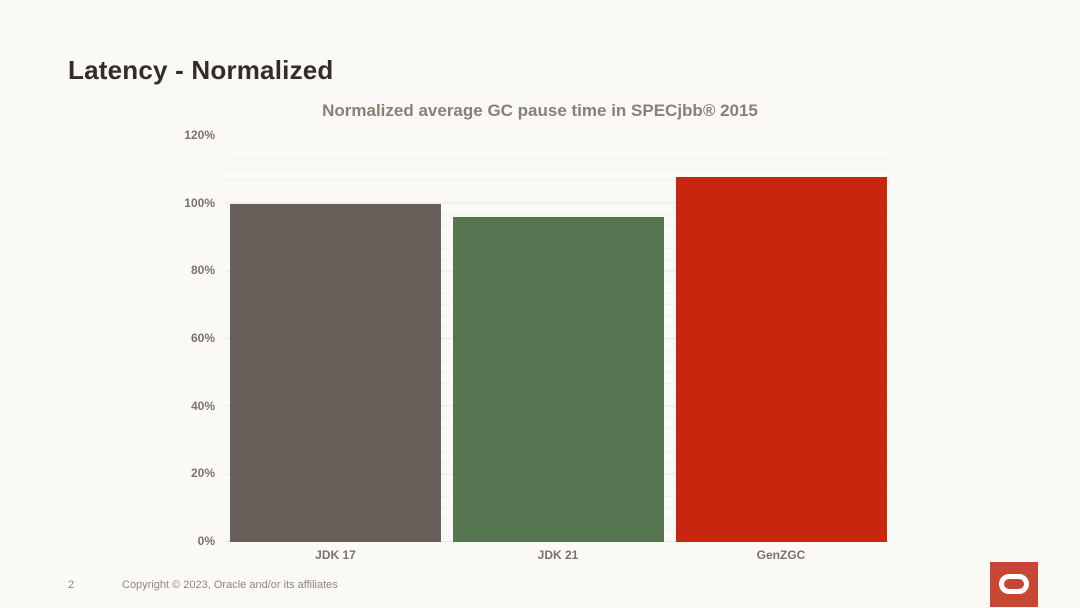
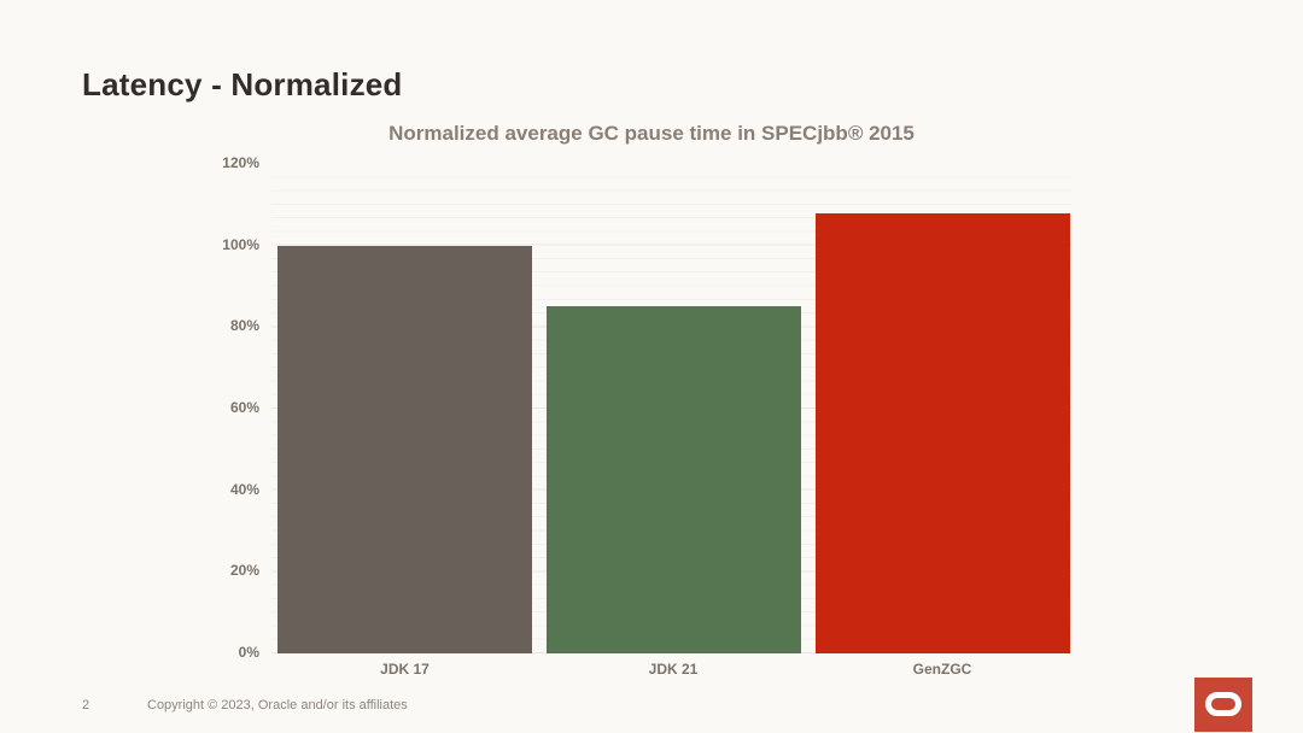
JDK 21: 96% -> 85%
